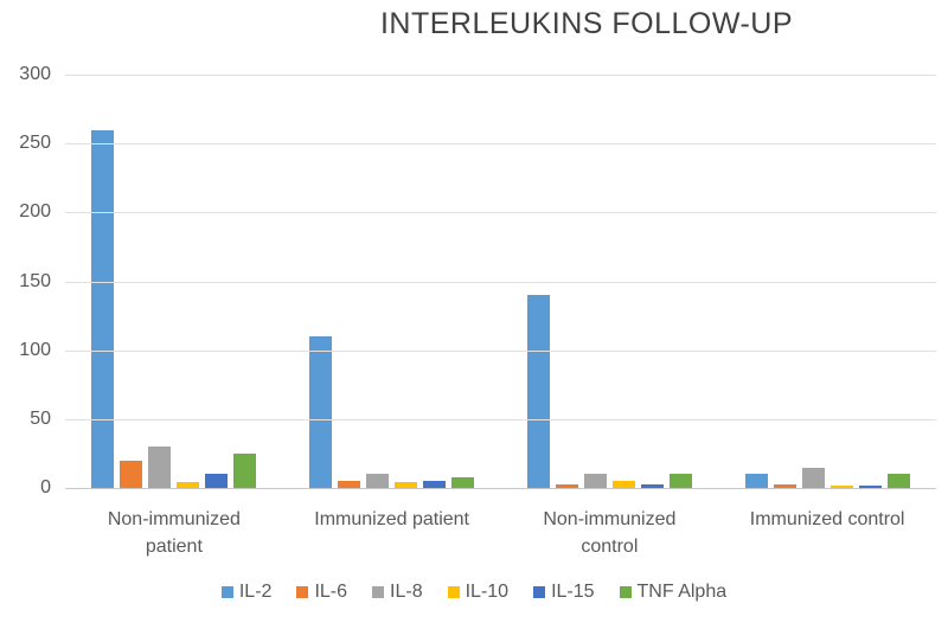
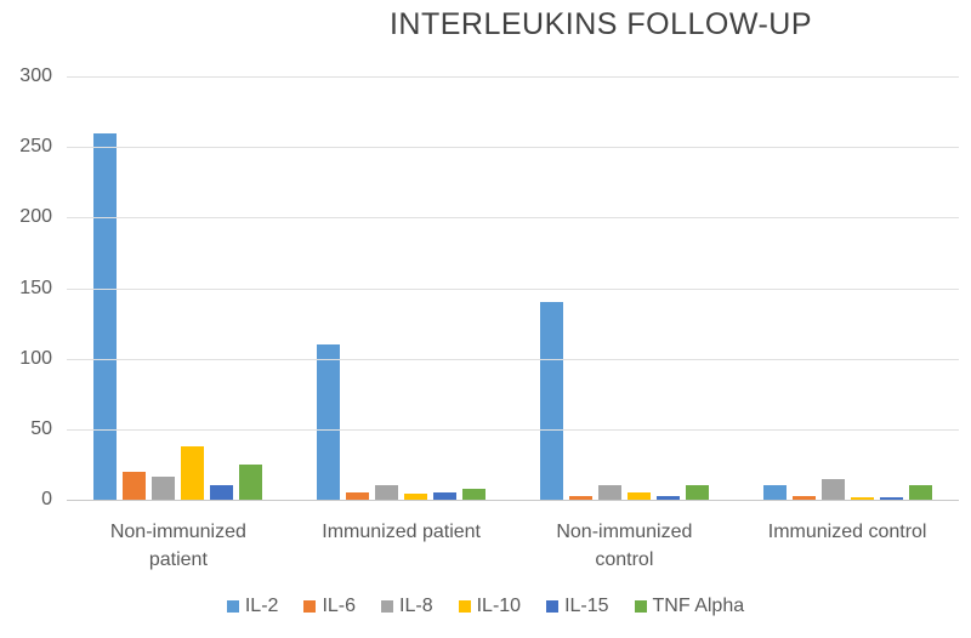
IL-8/Non-immunized patient: 30 -> 16
IL-10/Non-immunized patient: 4 -> 38
